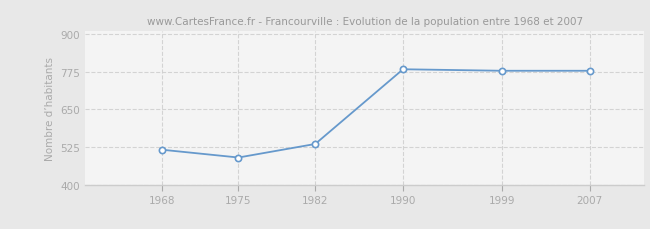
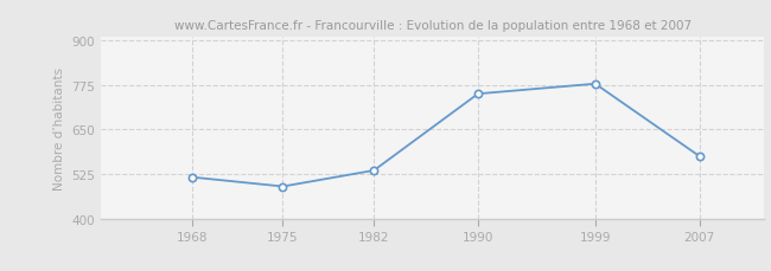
1990: 783 -> 750
2007: 778 -> 575
